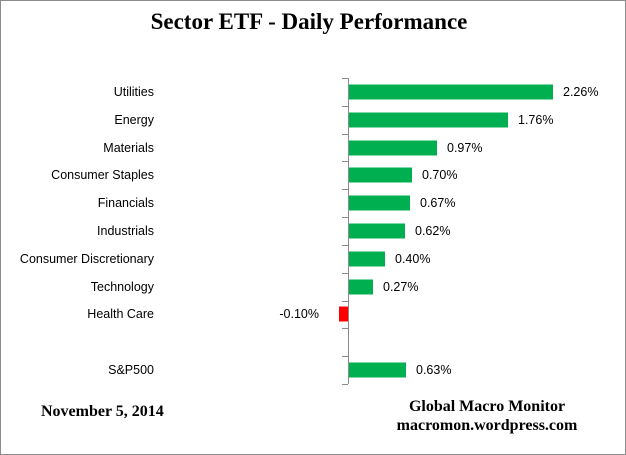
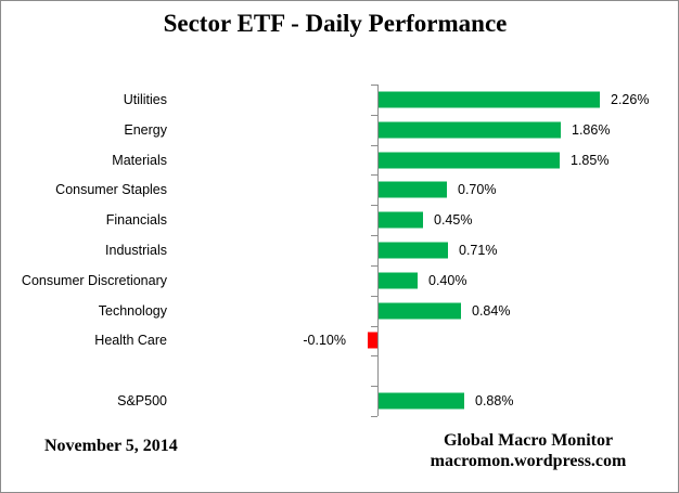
Energy: 1.76% -> 1.86%
Materials: 0.97% -> 1.85%
Financials: 0.67% -> 0.45%
Industrials: 0.62% -> 0.71%
Technology: 0.27% -> 0.84%
S&P500: 0.63% -> 0.88%
